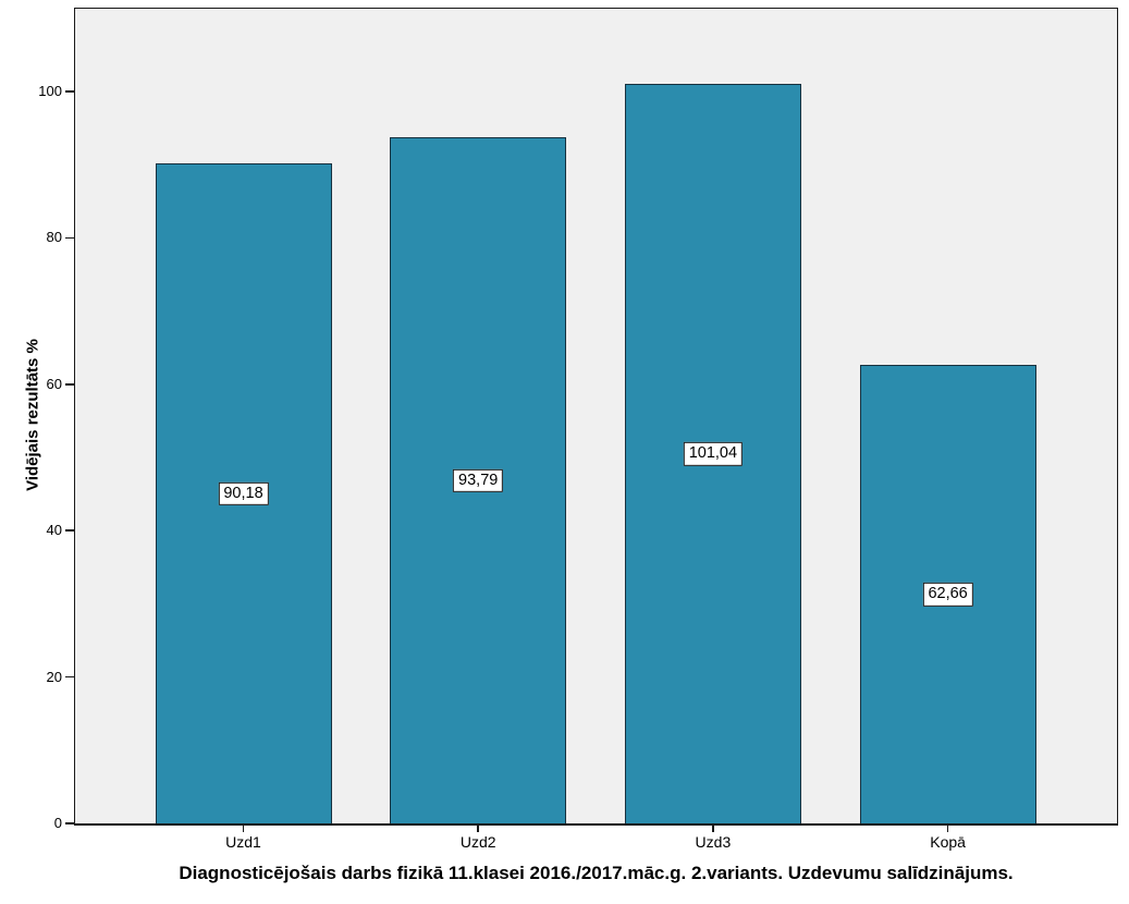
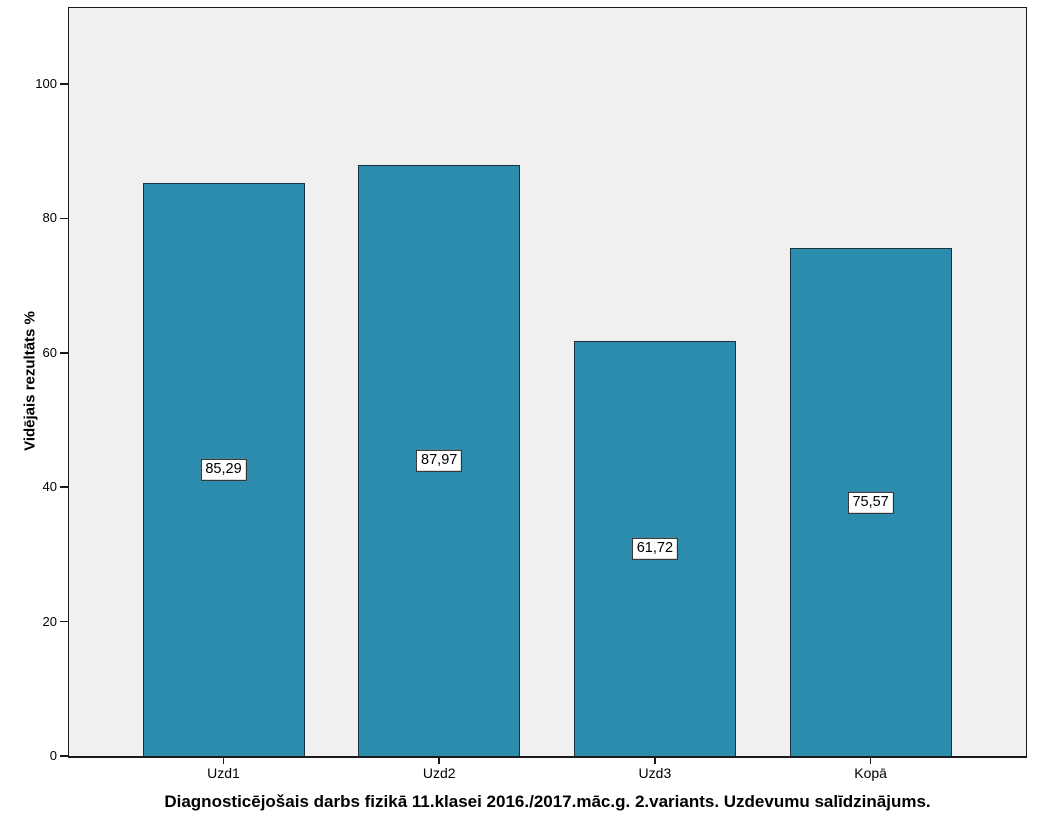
Uzd1: 90,18 -> 85,29
Uzd2: 93,79 -> 87,97
Uzd3: 101,04 -> 61,72
Kopā: 62,66 -> 75,57
